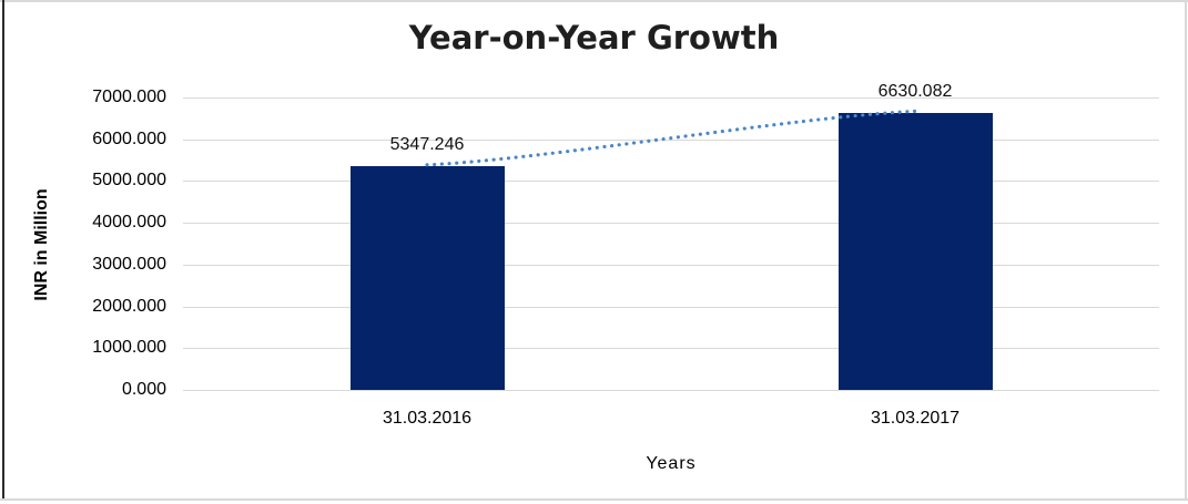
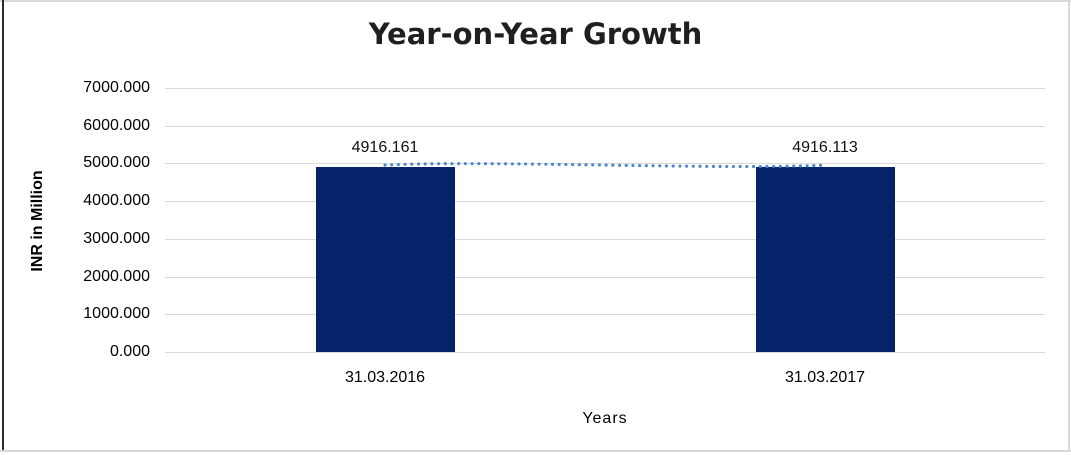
31.03.2016: 5347.246 -> 4916.161
31.03.2017: 6630.082 -> 4916.113
